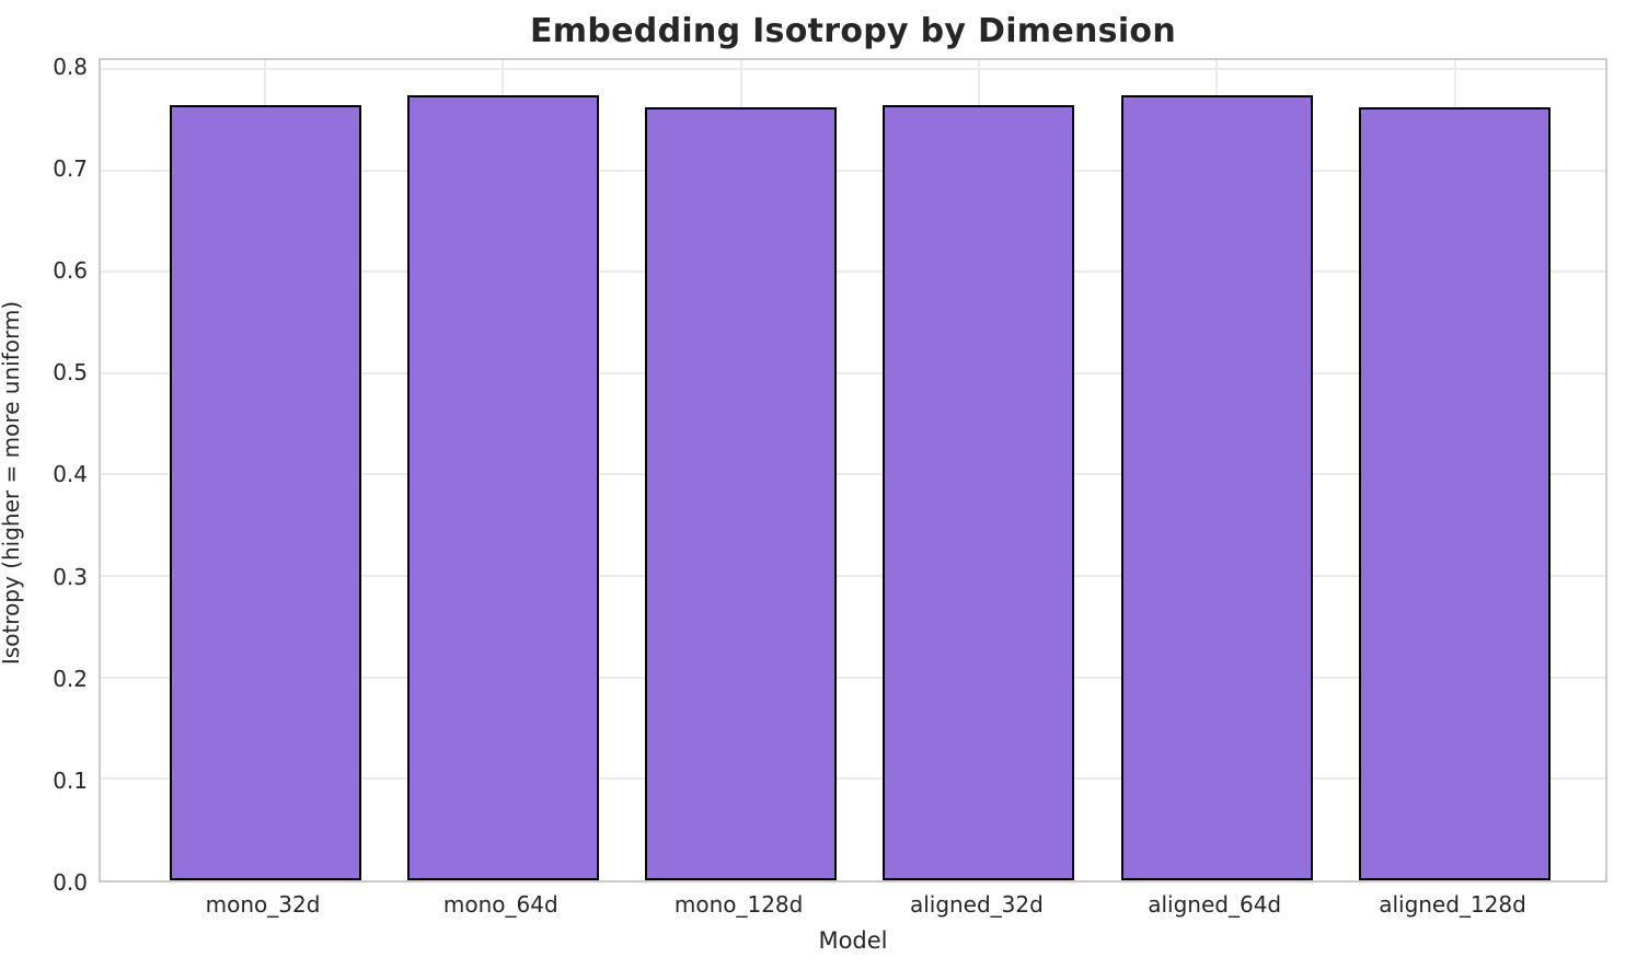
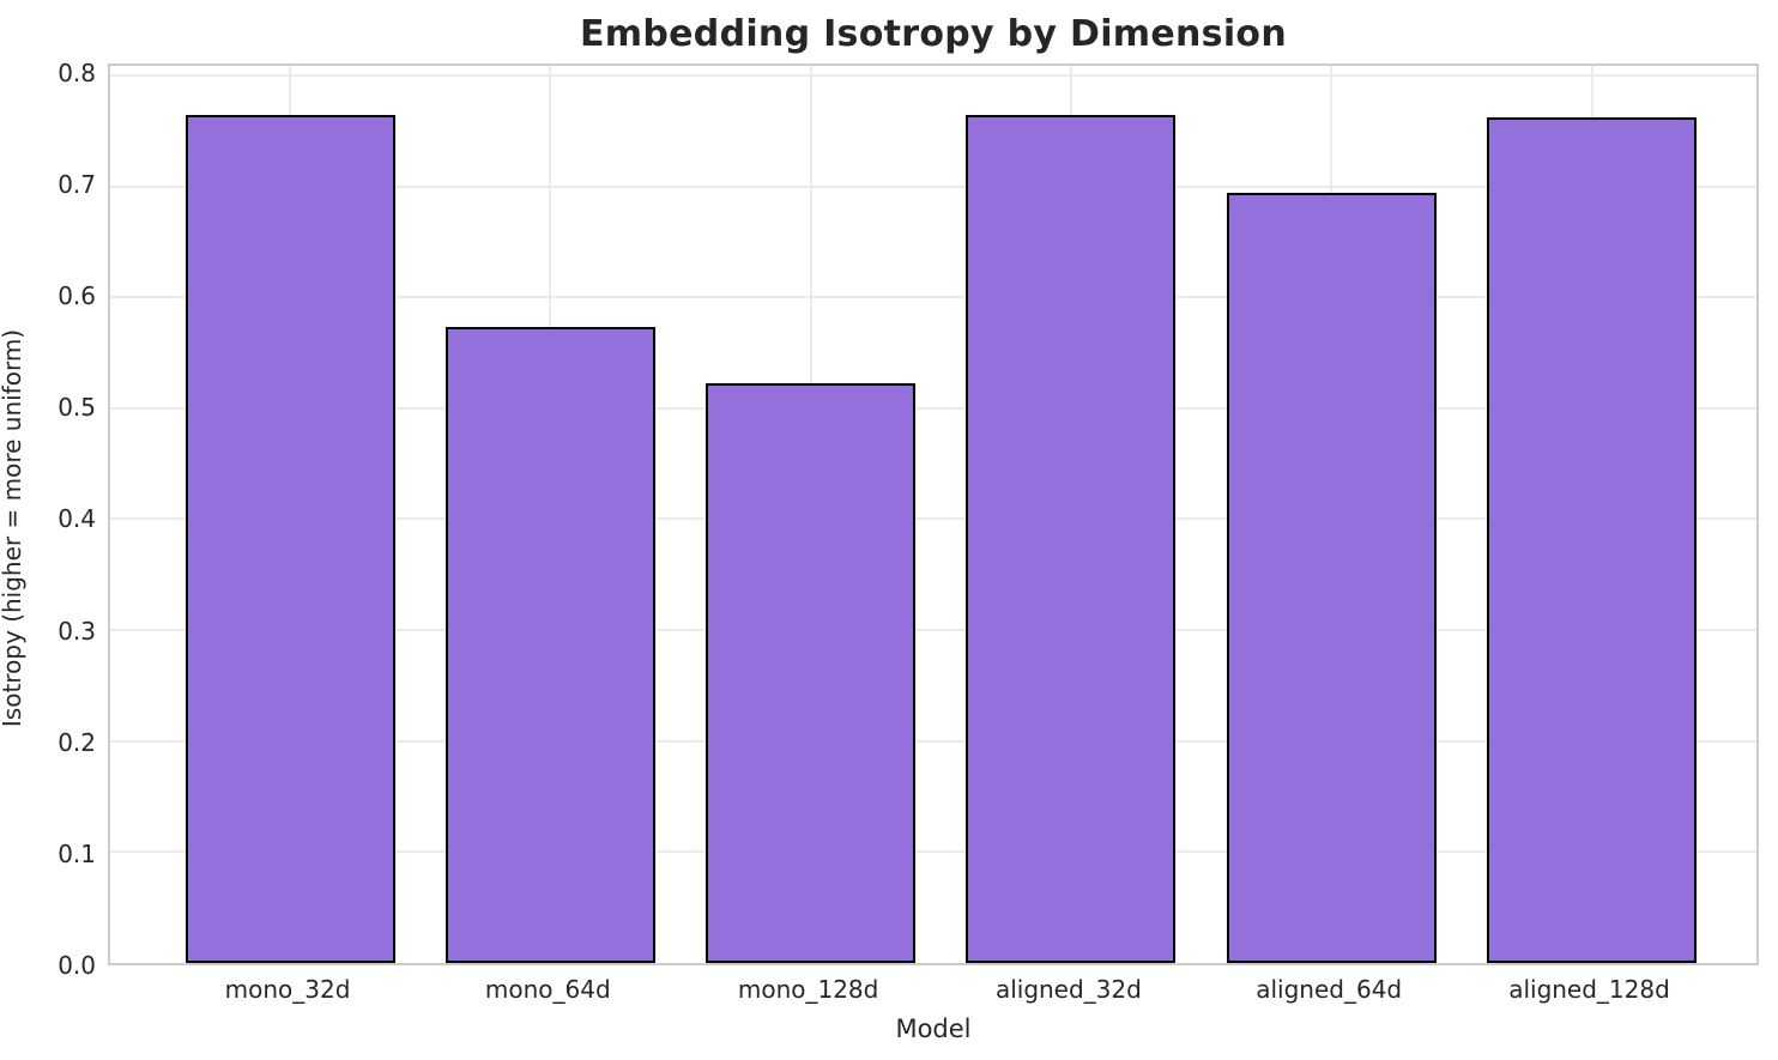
mono_64d: 0.77 -> 0.57
mono_128d: 0.76 -> 0.52
aligned_64d: 0.77 -> 0.69
